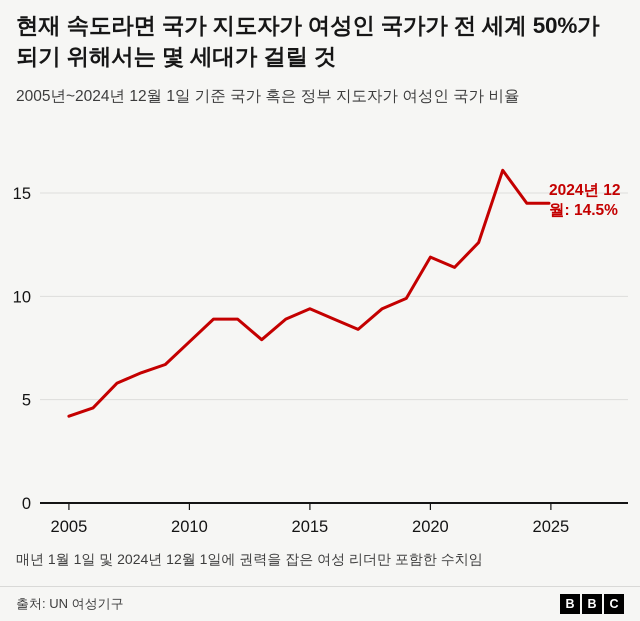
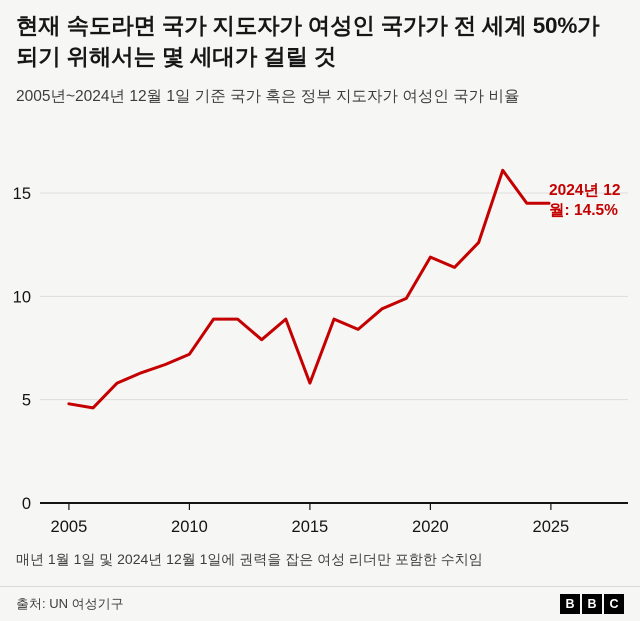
2005: 4.2 -> 4.8
2010: 7.8 -> 7.2
2015: 9.4 -> 5.8
